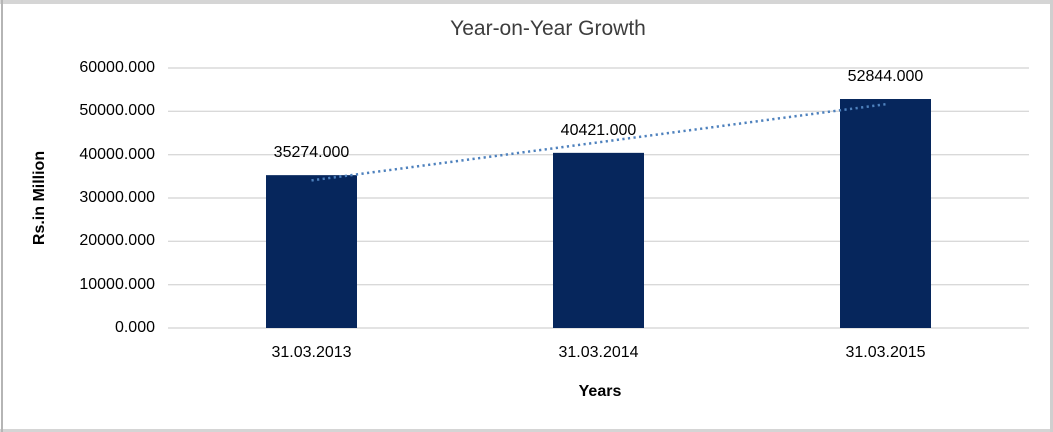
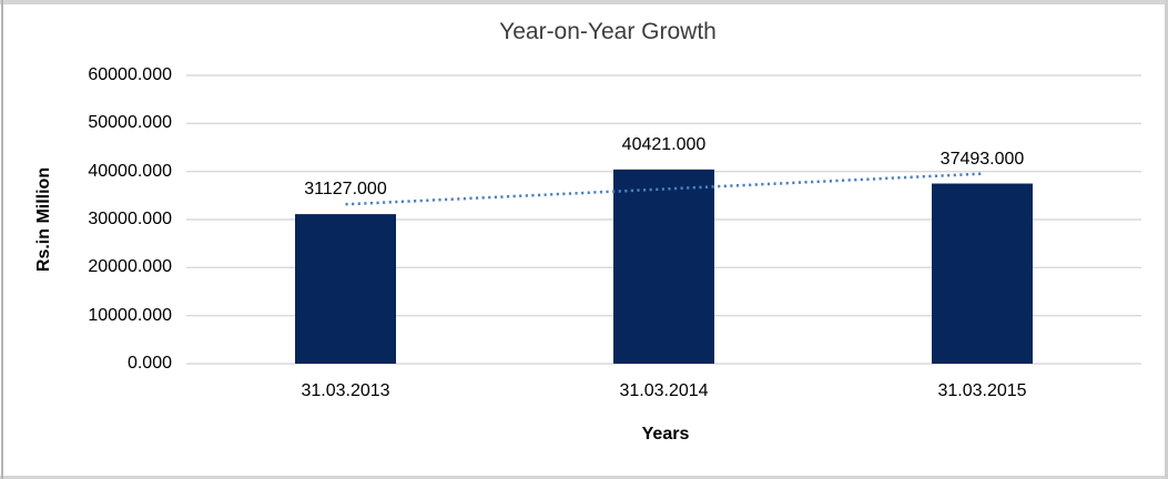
31.03.2013: 35274.000 -> 31127.000
31.03.2015: 52844.000 -> 37493.000
